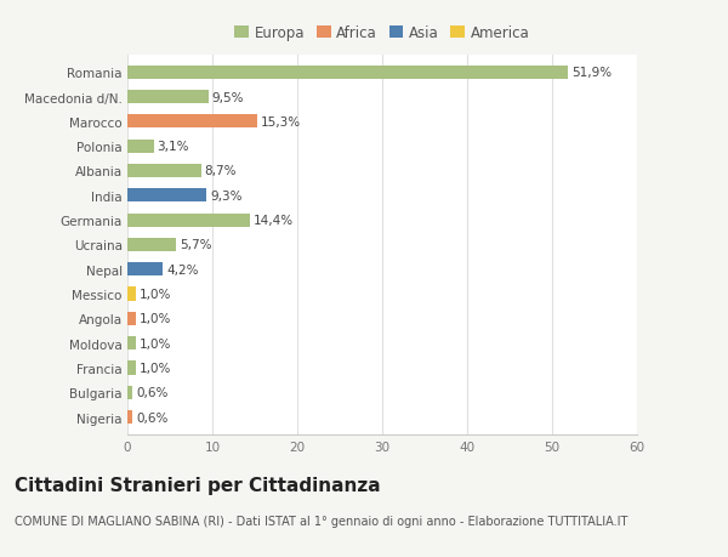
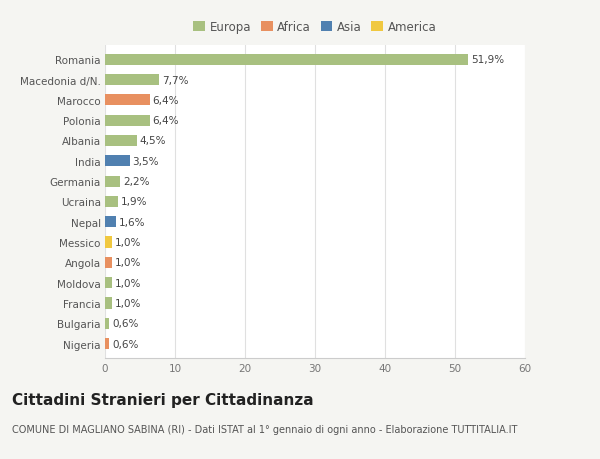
Macedonia d/N.: 9,5% -> 7,7%
Marocco: 15,3% -> 6,4%
Polonia: 3,1% -> 6,4%
Albania: 8,7% -> 4,5%
India: 9,3% -> 3,5%
Germania: 14,4% -> 2,2%
Ucraina: 5,7% -> 1,9%
Nepal: 4,2% -> 1,6%
